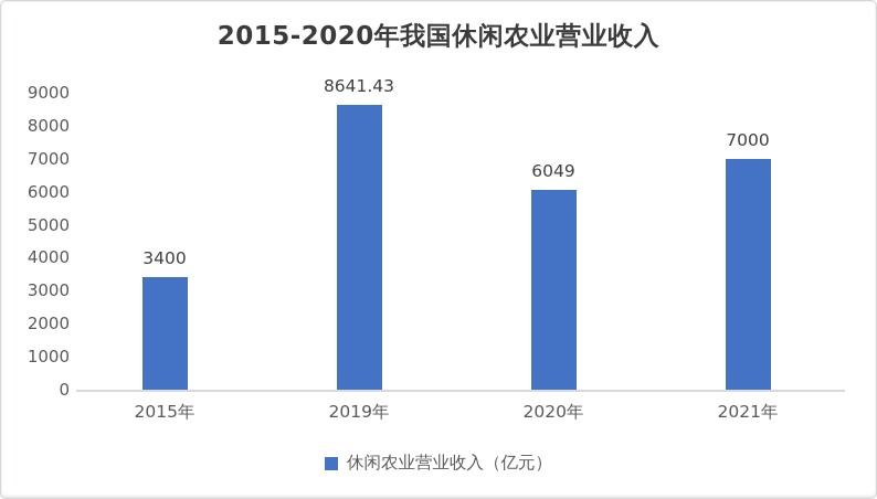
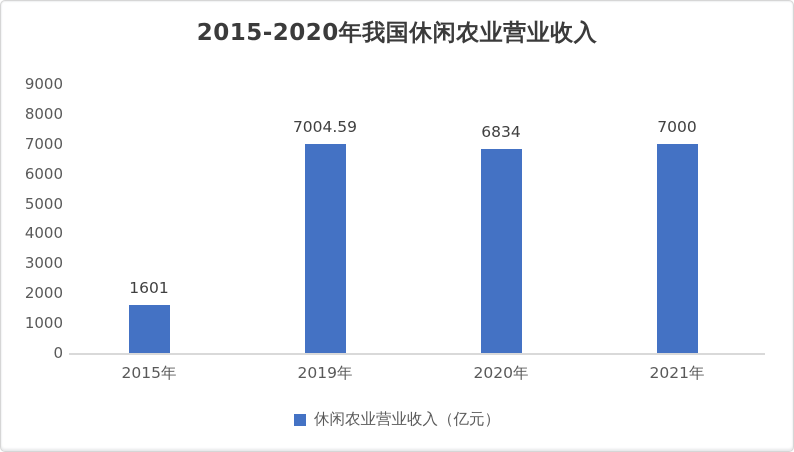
2015年: 3400 -> 1601
2019年: 8641.43 -> 7004.59
2020年: 6049 -> 6834
